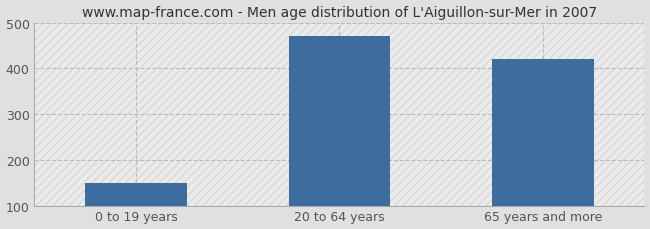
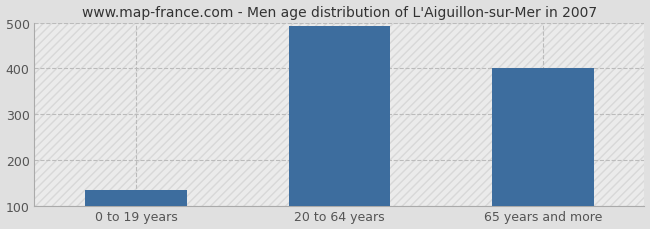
0 to 19 years: 150 -> 135
20 to 64 years: 470 -> 492
65 years and more: 420 -> 400
